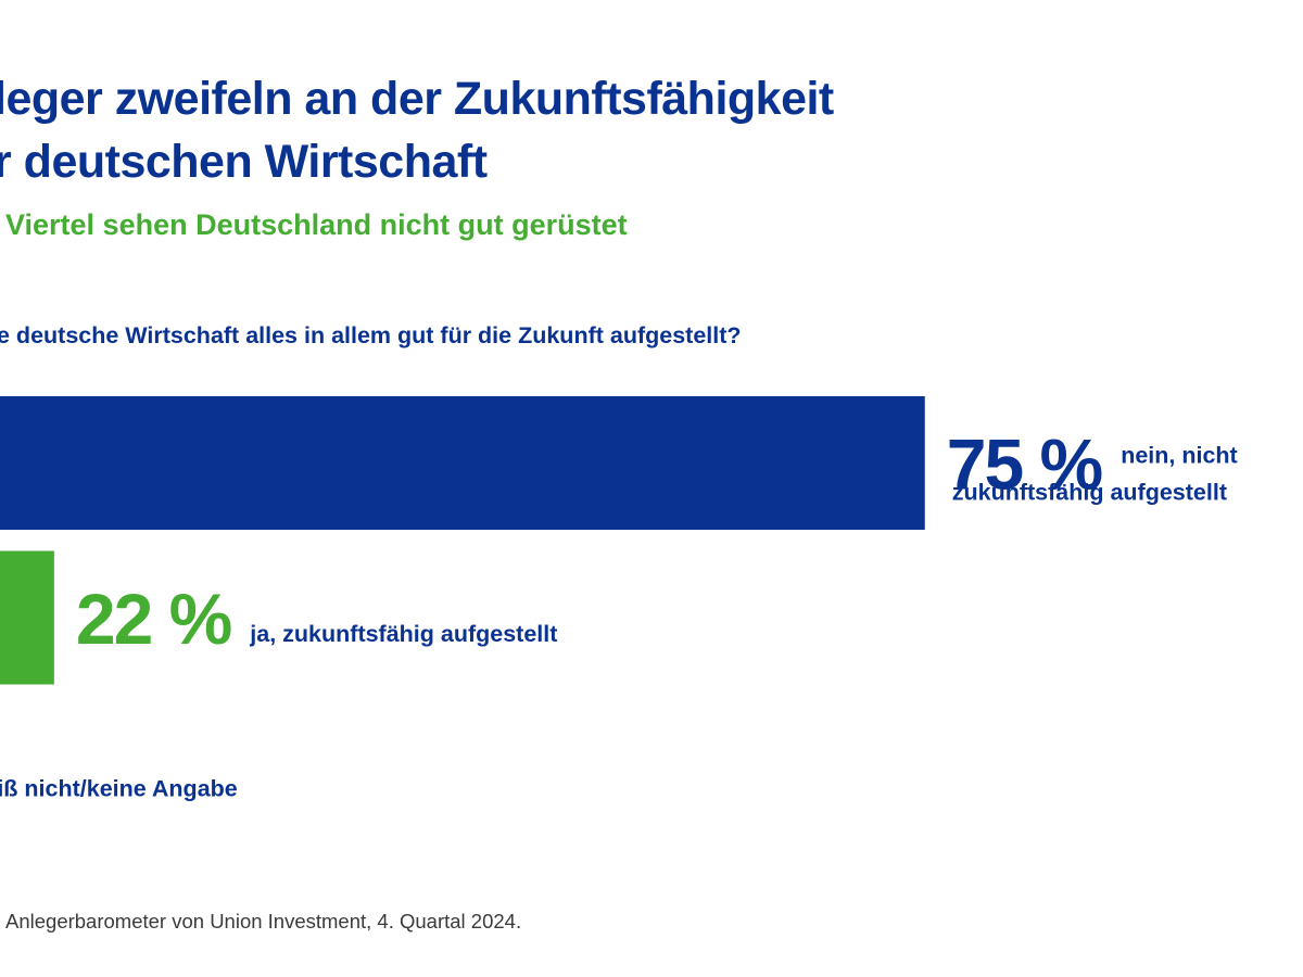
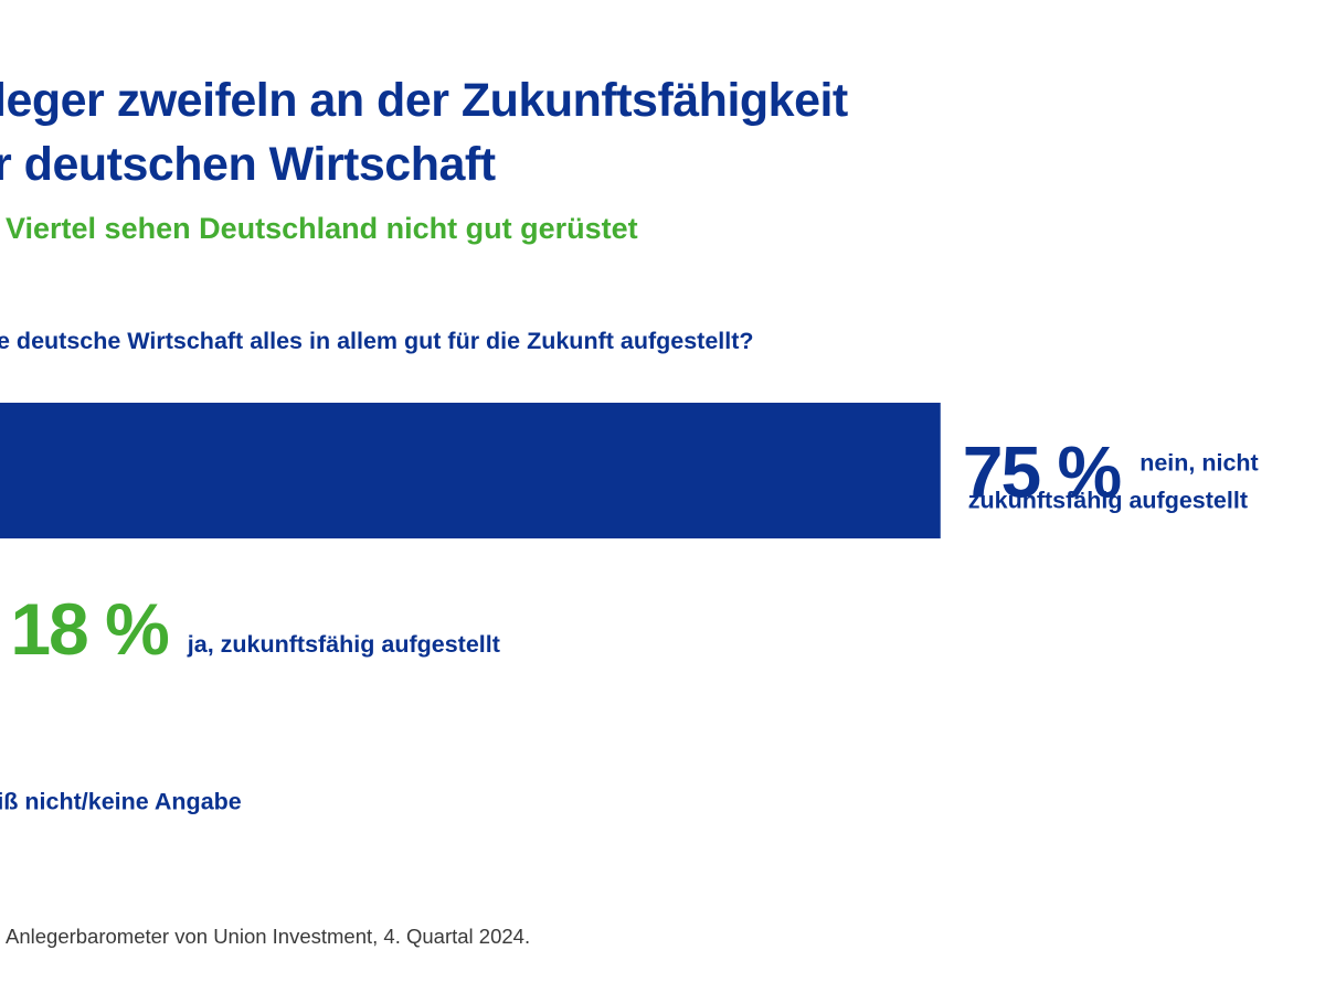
ja, zukunftsfähig aufgestellt: 22 -> 18
